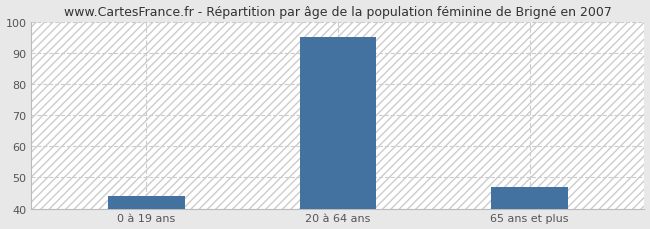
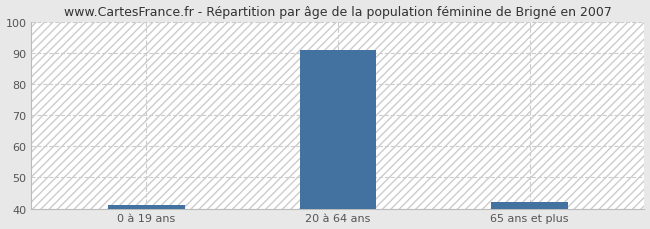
0 à 19 ans: 44 -> 41
20 à 64 ans: 95 -> 91
65 ans et plus: 47 -> 42
